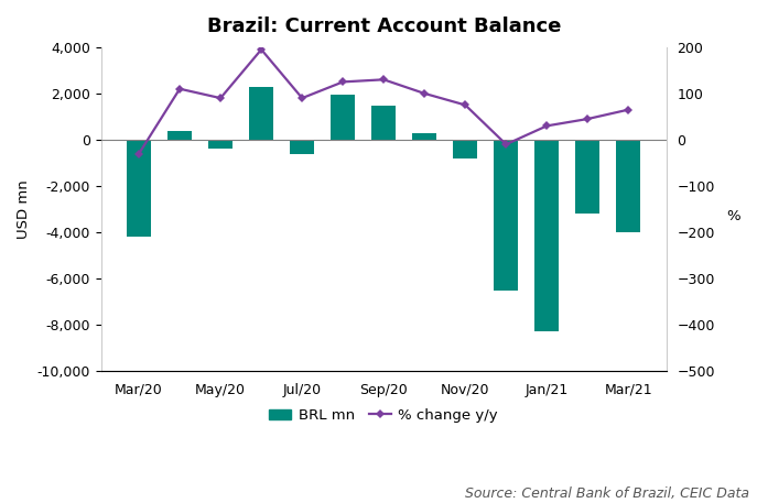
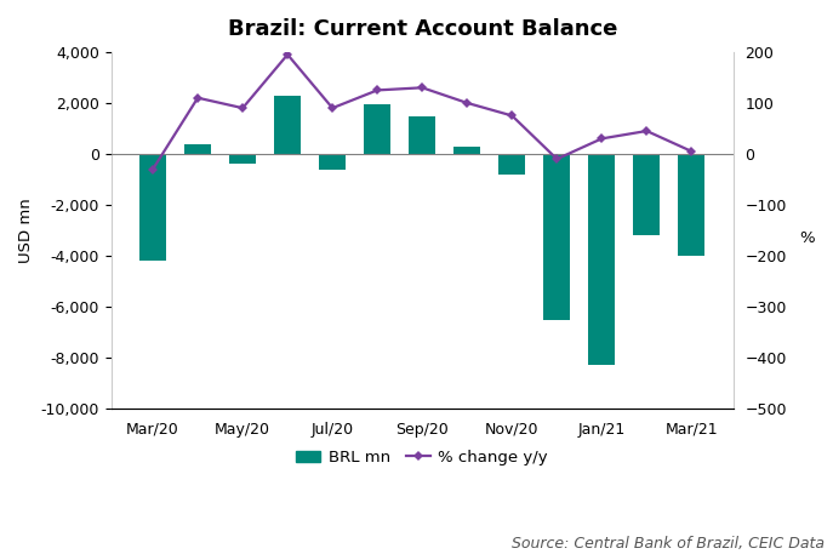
% change y/y/Mar/21: 65 -> 5
